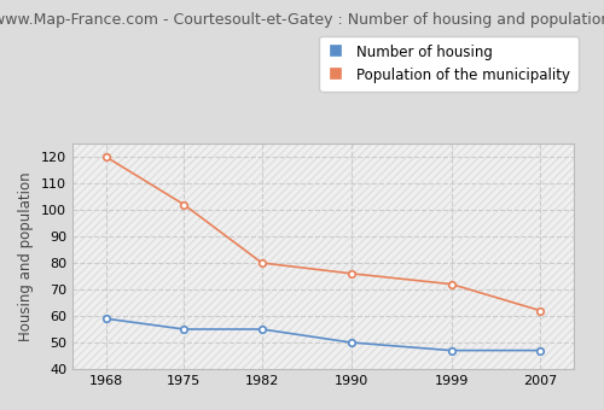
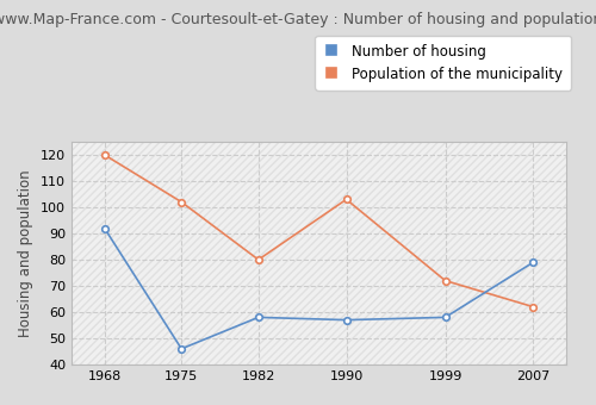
Number of housing/1968: 59 -> 92
Number of housing/1975: 55 -> 46
Number of housing/1982: 55 -> 58
Number of housing/1990: 50 -> 57
Population of the municipality/1990: 76 -> 103
Number of housing/1999: 47 -> 58
Number of housing/2007: 47 -> 79
